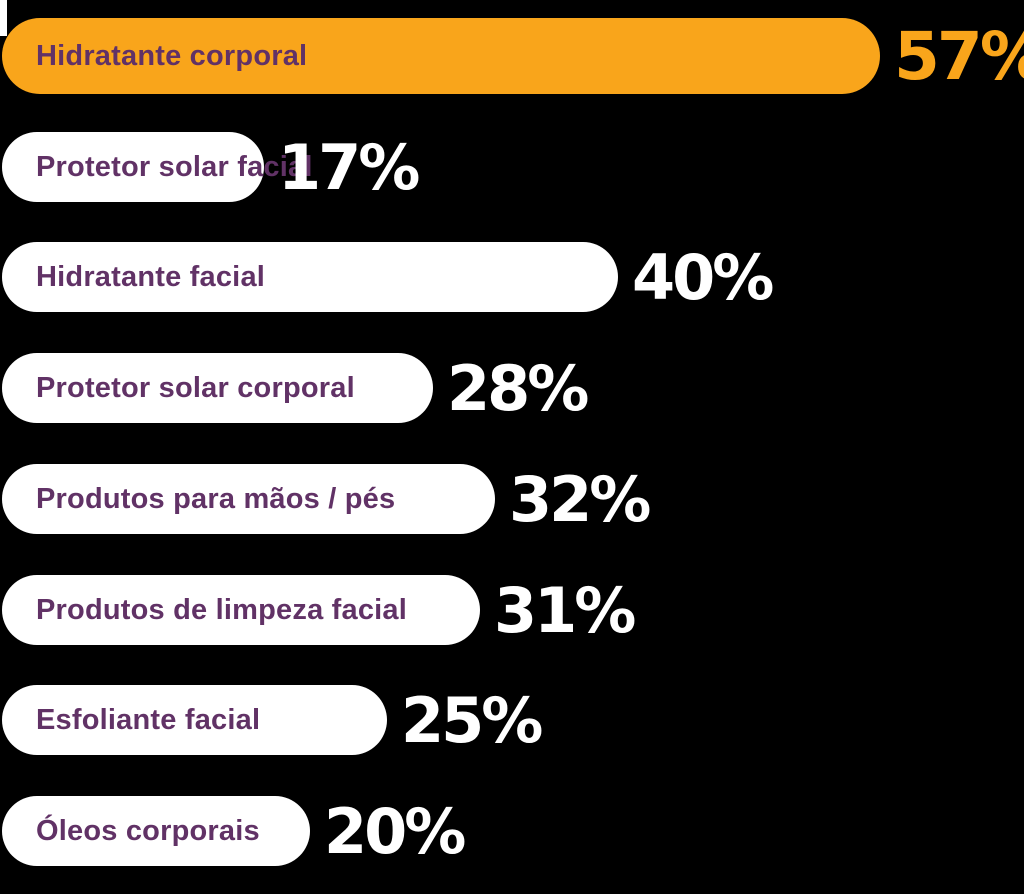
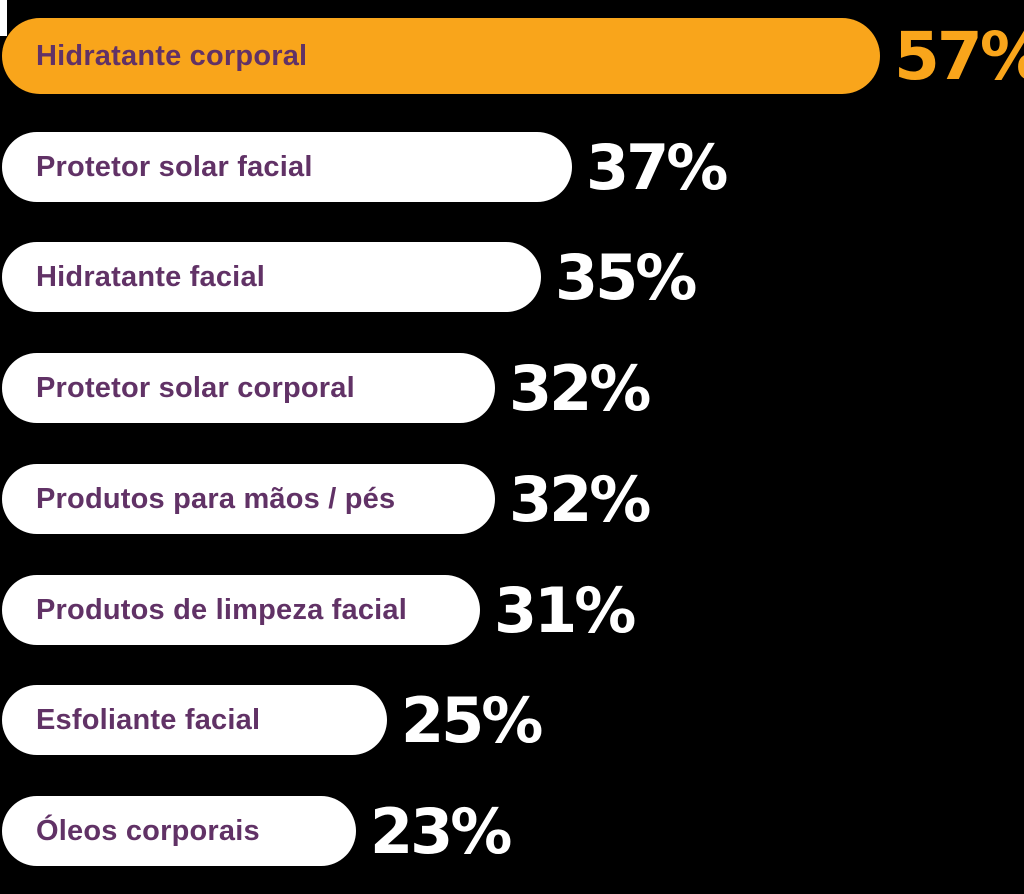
Protetor solar facial: 17% -> 37%
Hidratante facial: 40% -> 35%
Protetor solar corporal: 28% -> 32%
Óleos corporais: 20% -> 23%
